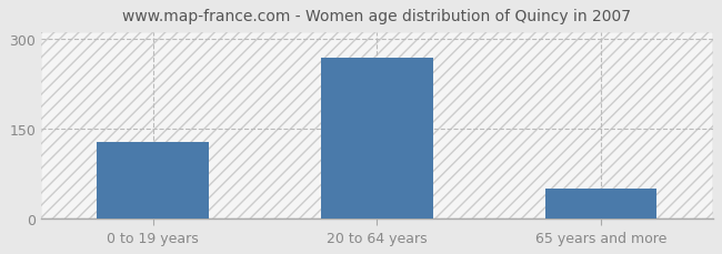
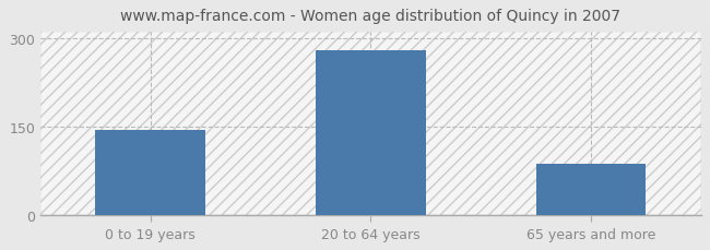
0 to 19 years: 128 -> 144
20 to 64 years: 268 -> 280
65 years and more: 50 -> 88
